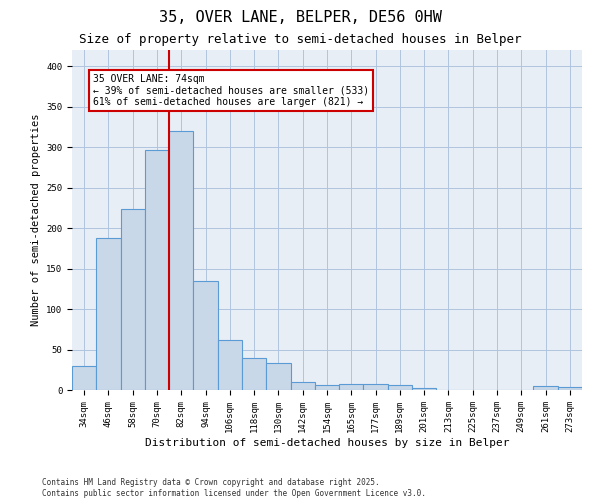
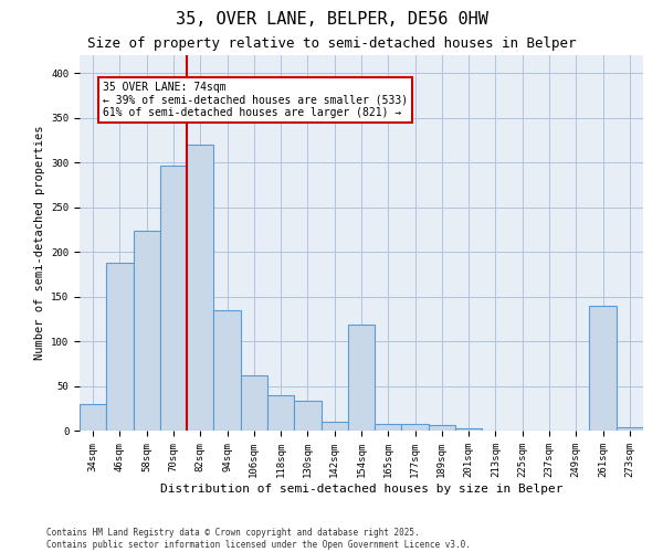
154sqm: 6 -> 118
261sqm: 5 -> 140
